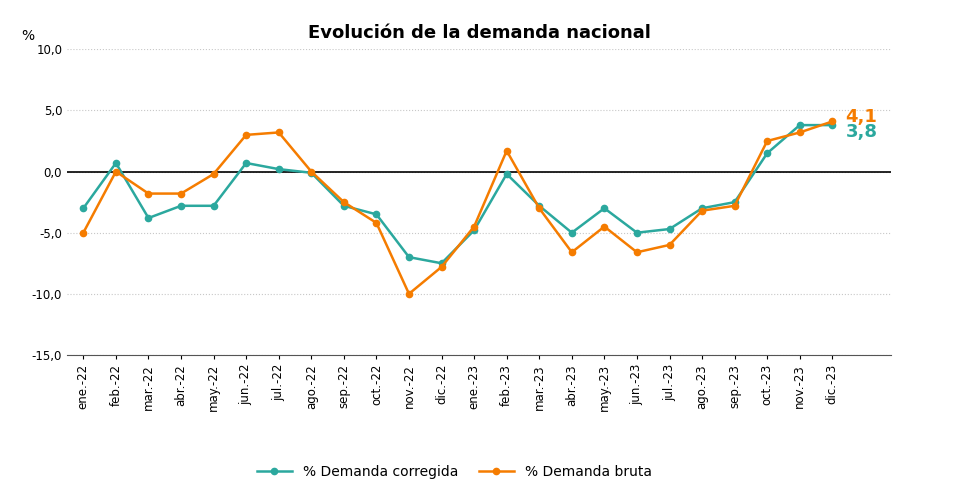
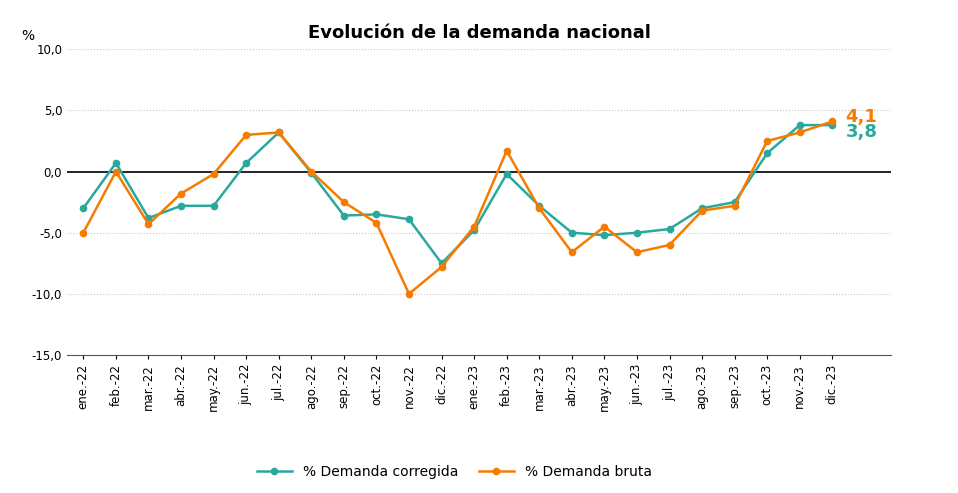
% Demanda bruta/mar.-22: -1,8 -> -4,3
% Demanda corregida/jul.-22: 0,2 -> 3,2
% Demanda corregida/sep.-22: -2,8 -> -3,6
% Demanda corregida/nov.-22: -7,0 -> -3,9
% Demanda corregida/may.-23: -3,0 -> -5,2
